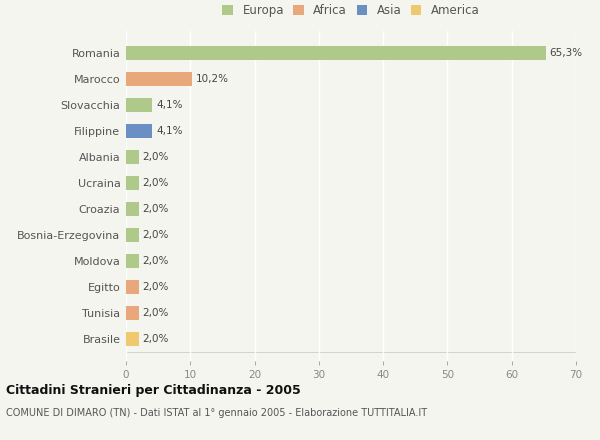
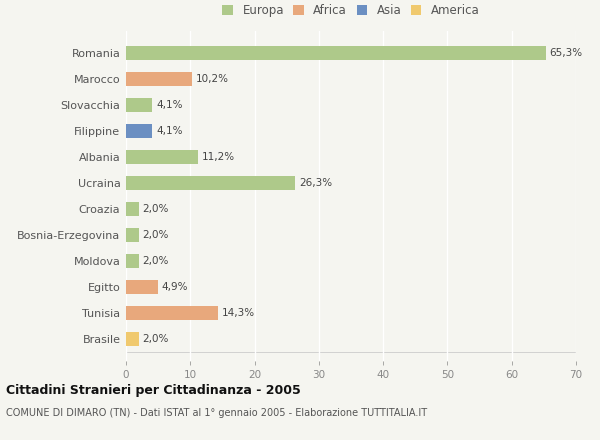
Albania: 2,0% -> 11,2%
Ucraina: 2,0% -> 26,3%
Egitto: 2,0% -> 4,9%
Tunisia: 2,0% -> 14,3%
